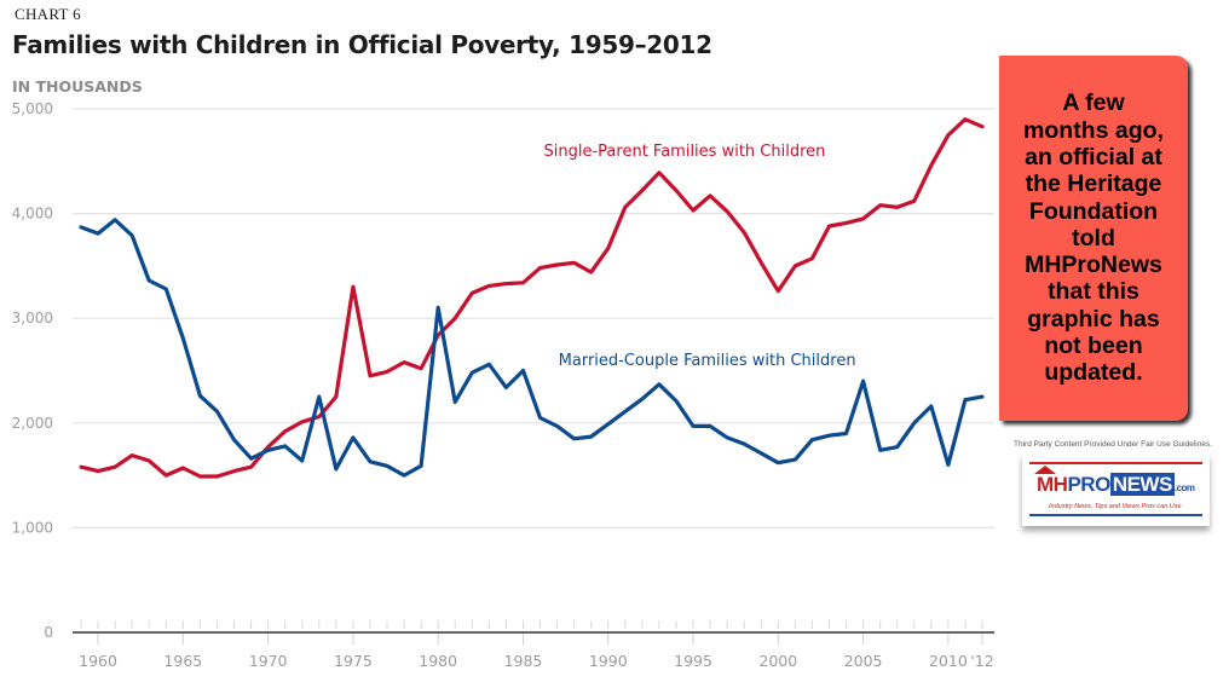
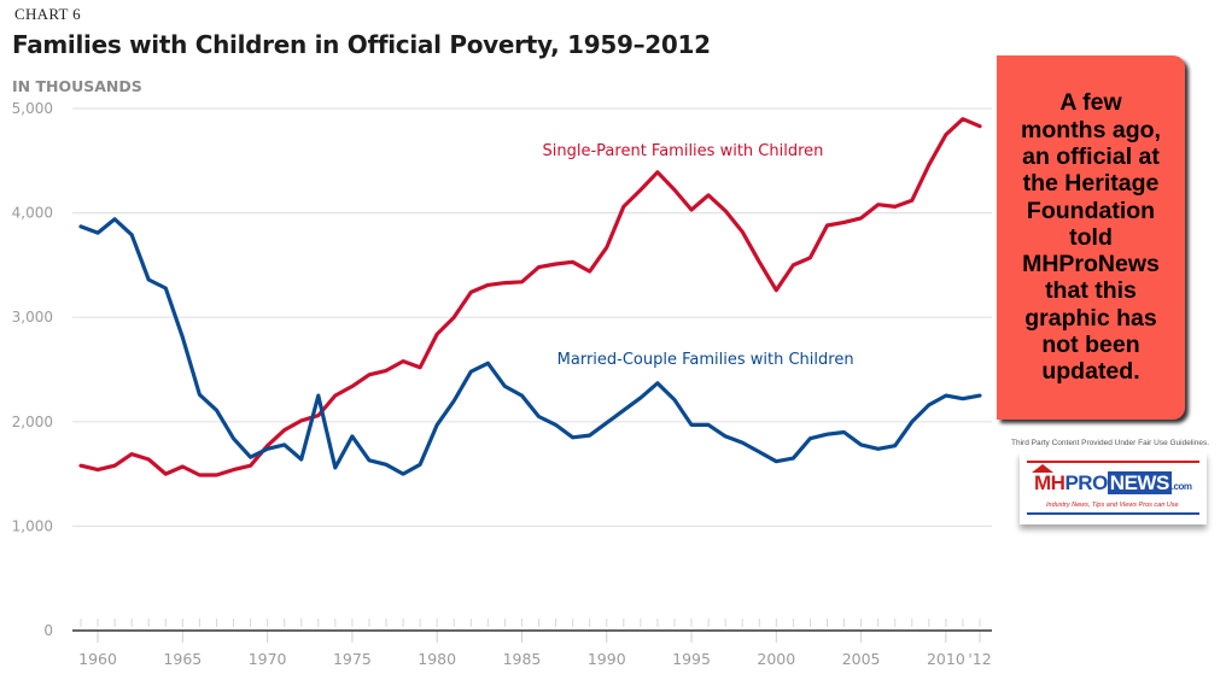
Single-Parent Families with Children/1975: 3300 -> 2300
Married-Couple Families with Children/1980: 3100 -> 2000
Married-Couple Families with Children/1985: 2500 -> 2200
Married-Couple Families with Children/2005: 2400 -> 1800
Married-Couple Families with Children/2010: 1600 -> 2200
